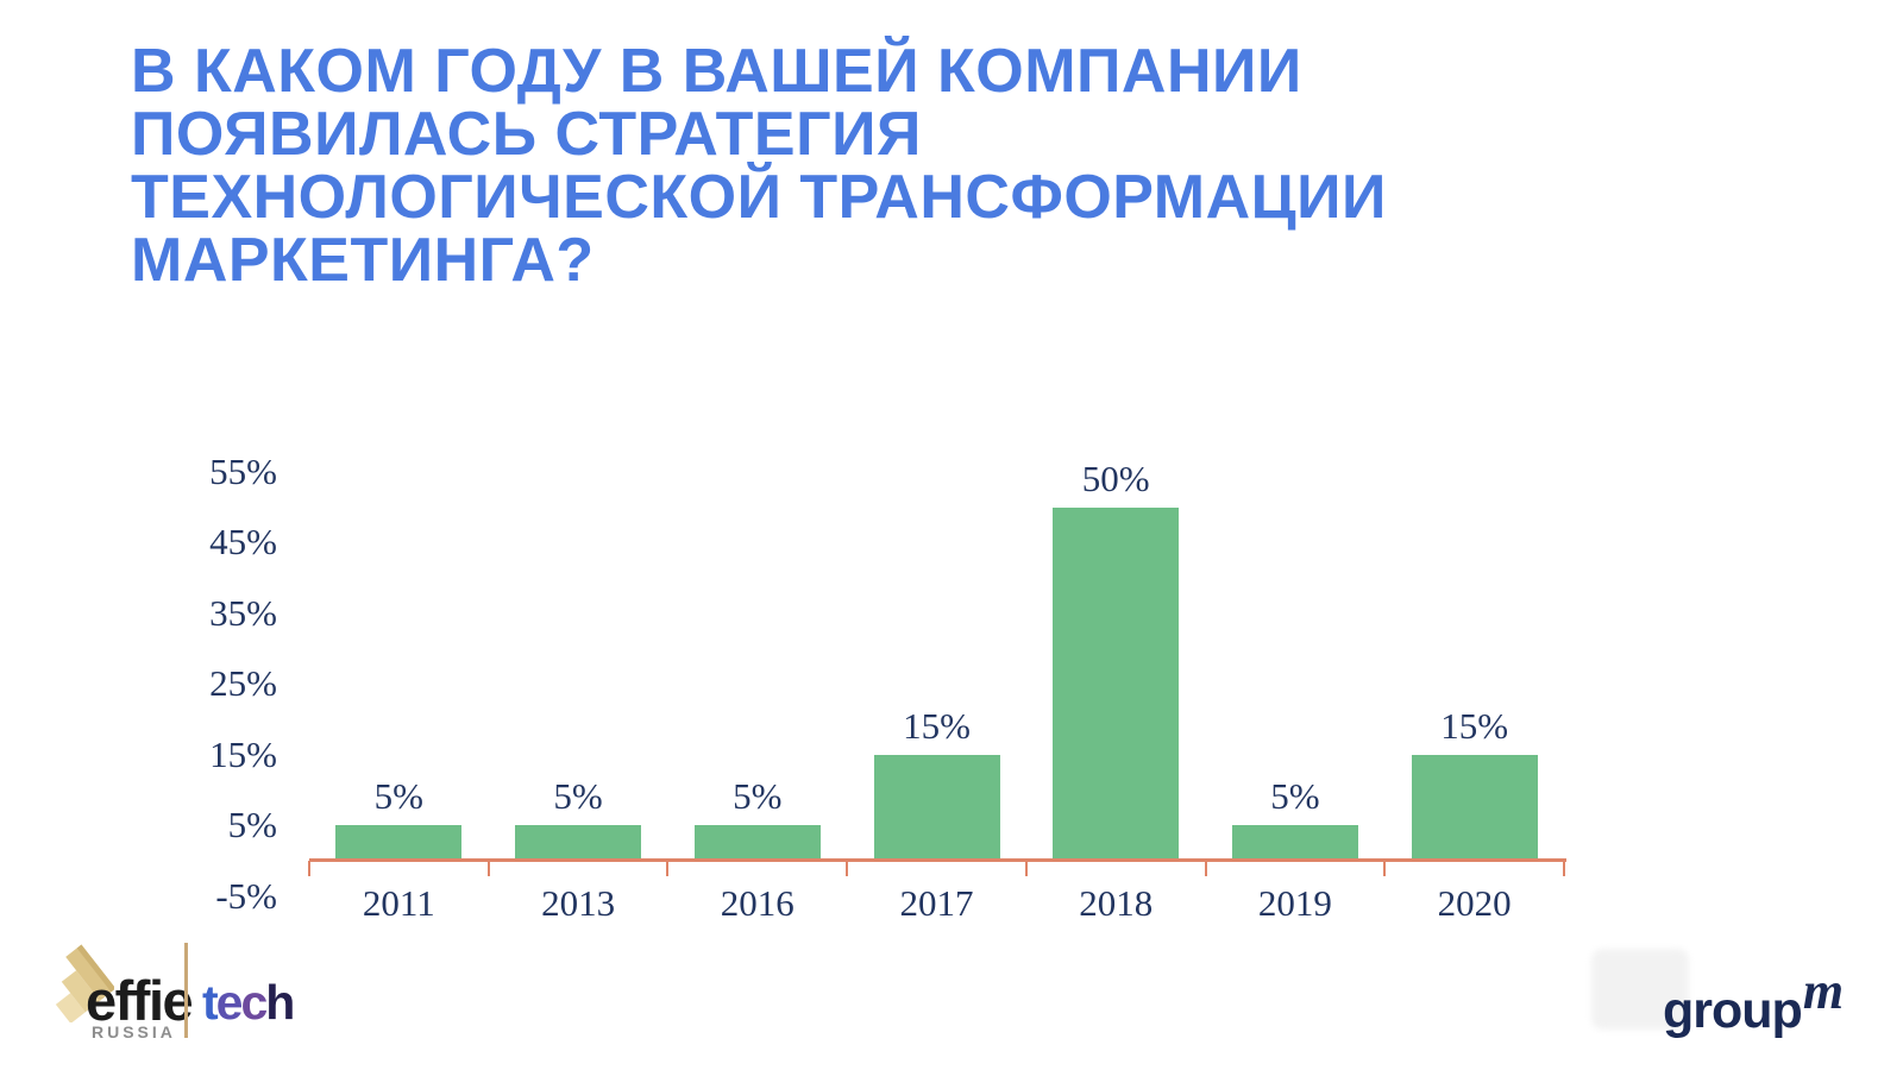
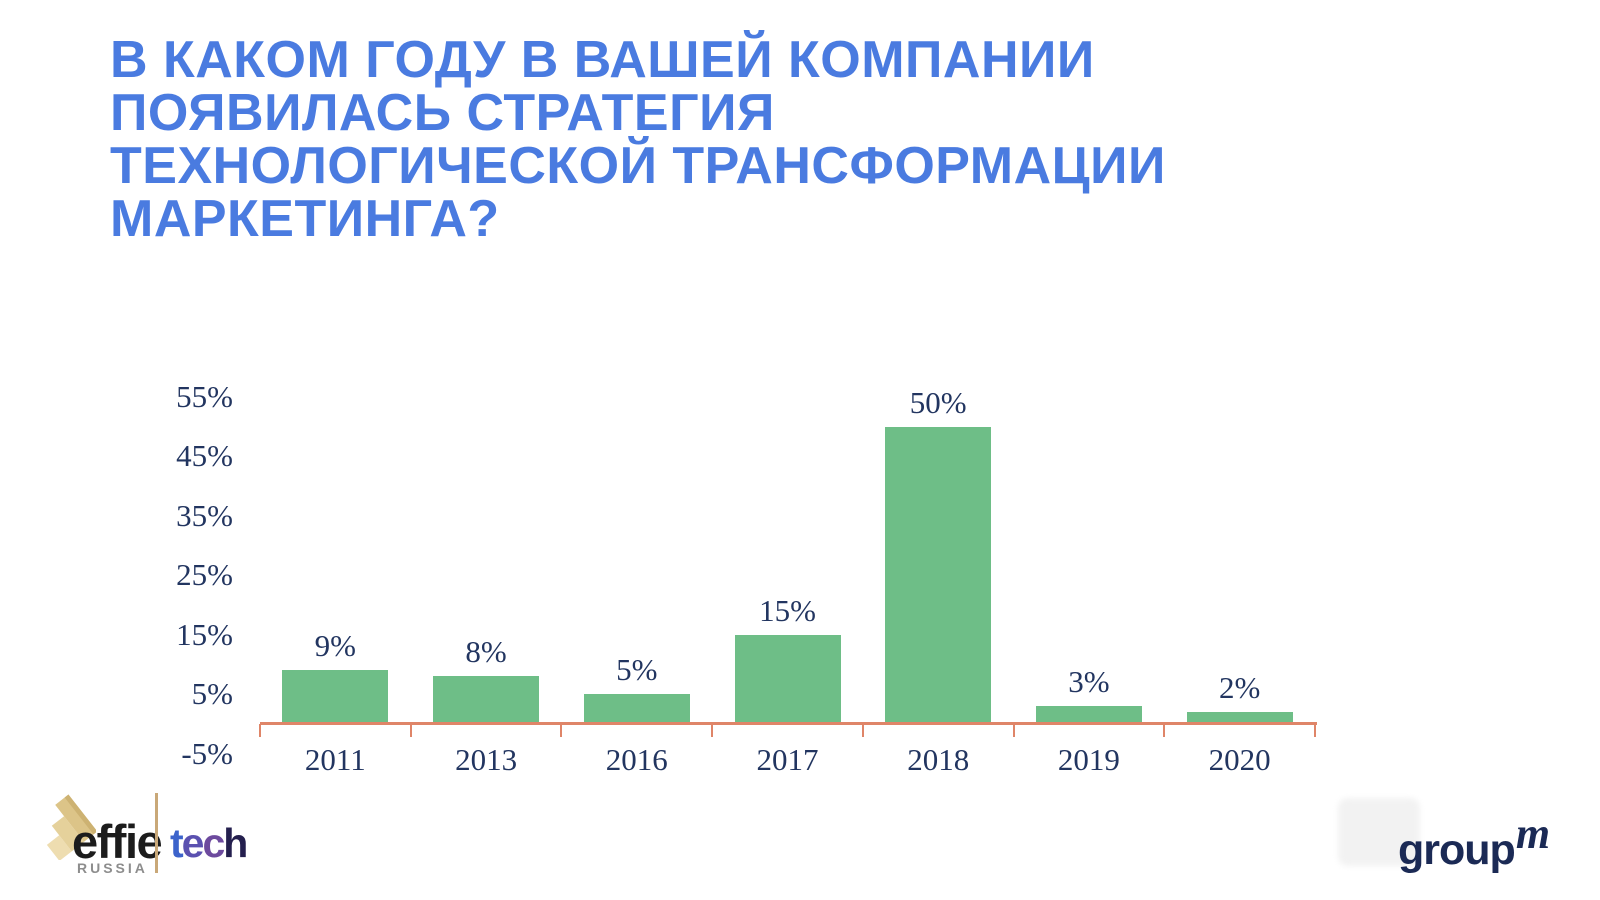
2011: 5% -> 9%
2013: 5% -> 8%
2019: 5% -> 3%
2020: 15% -> 2%
